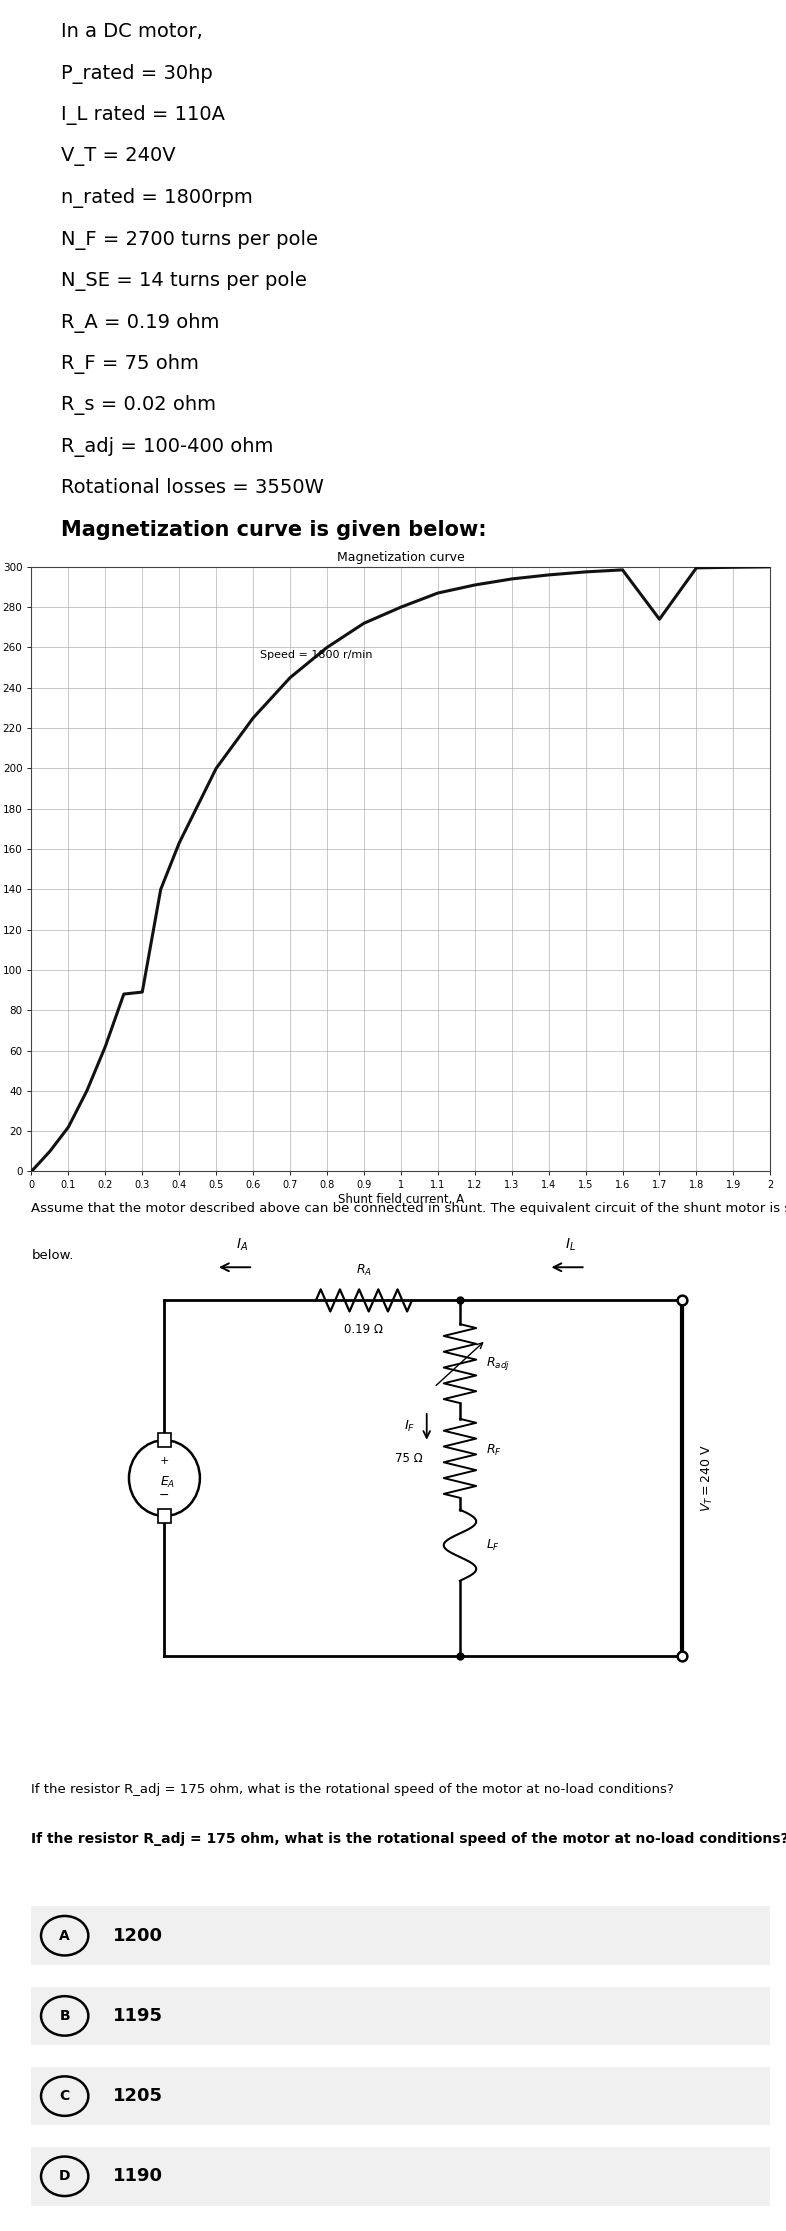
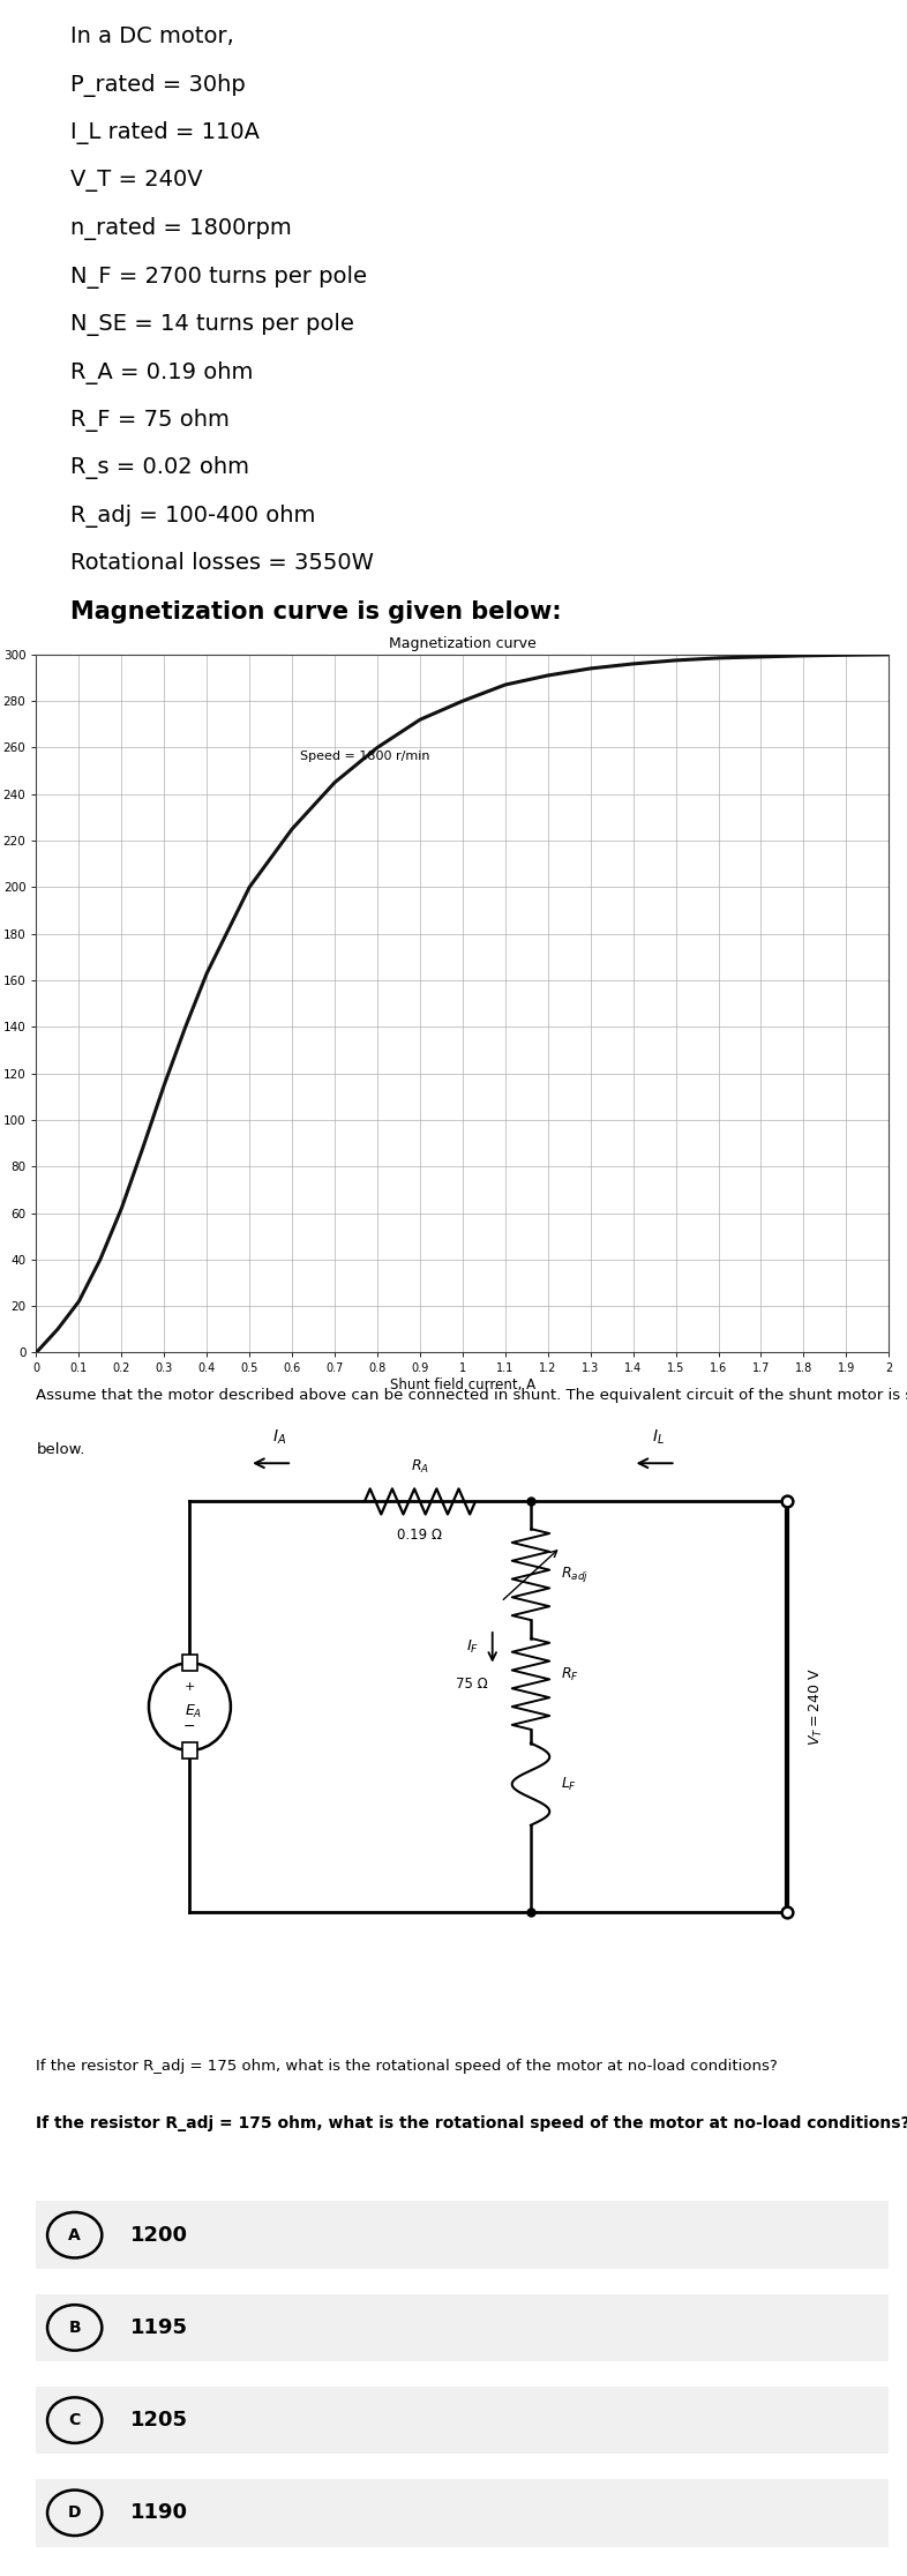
Magnetization curve/0.3: 89.0 -> 115.0
Magnetization curve/1.7: 274.0 -> 299.0
